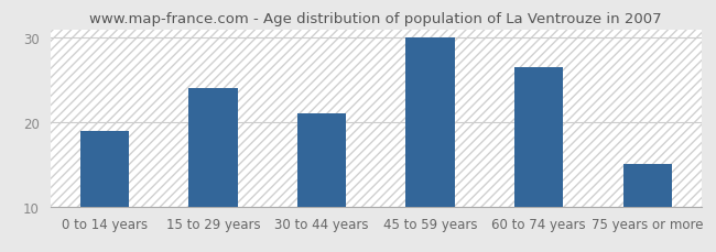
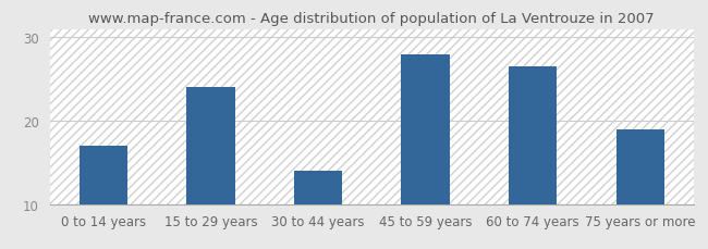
0 to 14 years: 19.0 -> 17.0
30 to 44 years: 21.0 -> 14.0
45 to 59 years: 30.0 -> 28.0
75 years or more: 15.0 -> 19.0
